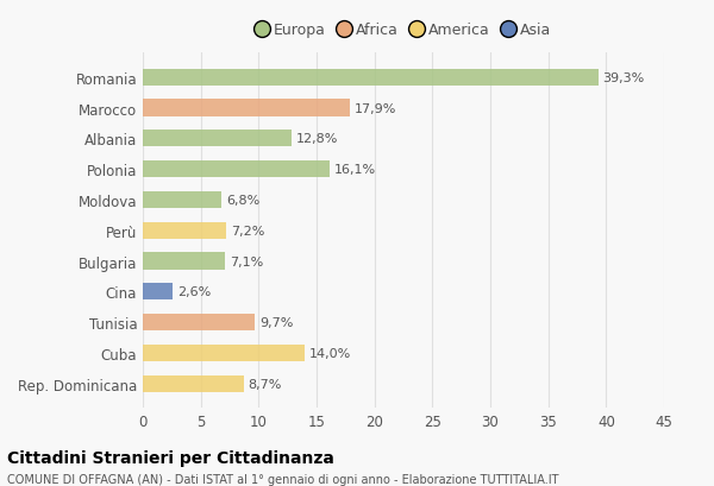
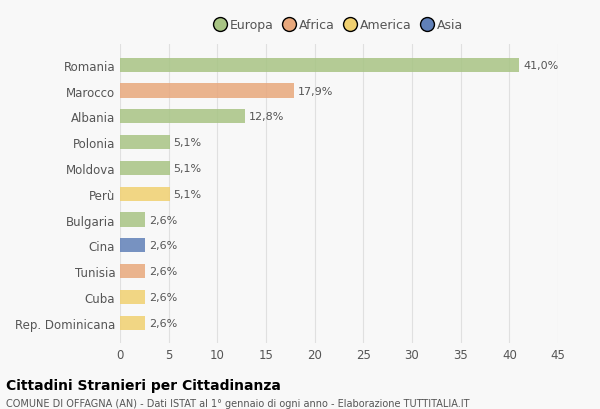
Romania: 39,3% -> 41,0%
Polonia: 16,1% -> 5,1%
Moldova: 6,8% -> 5,1%
Perù: 7,2% -> 5,1%
Bulgaria: 7,1% -> 2,6%
Tunisia: 9,7% -> 2,6%
Cuba: 14,0% -> 2,6%
Rep. Dominicana: 8,7% -> 2,6%
